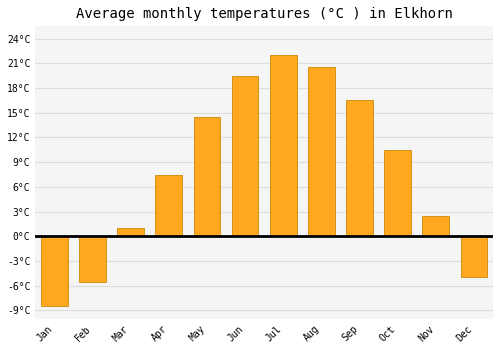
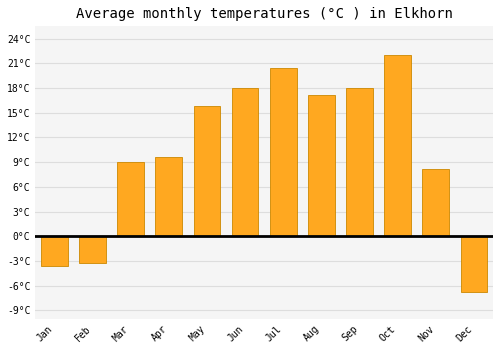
Jan: -8.5°C -> -3.6°C
Feb: -5.5°C -> -3.2°C
Mar: 1.0°C -> 9.0°C
Apr: 7.5°C -> 9.6°C
May: 14.5°C -> 15.8°C
Jun: 19.5°C -> 18.0°C
Jul: 22.0°C -> 20.4°C
Aug: 20.5°C -> 17.2°C
Sep: 16.5°C -> 18.0°C
Oct: 10.5°C -> 22.0°C
Nov: 2.5°C -> 8.2°C
Dec: -5.0°C -> -6.8°C
